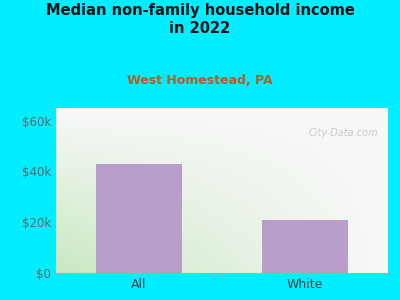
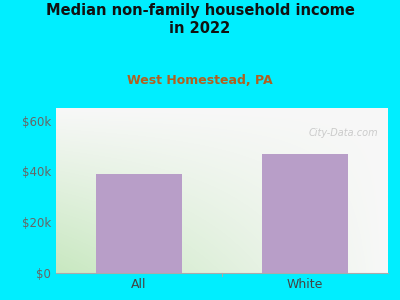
All: $43k -> $39k
White: $21k -> $47k
